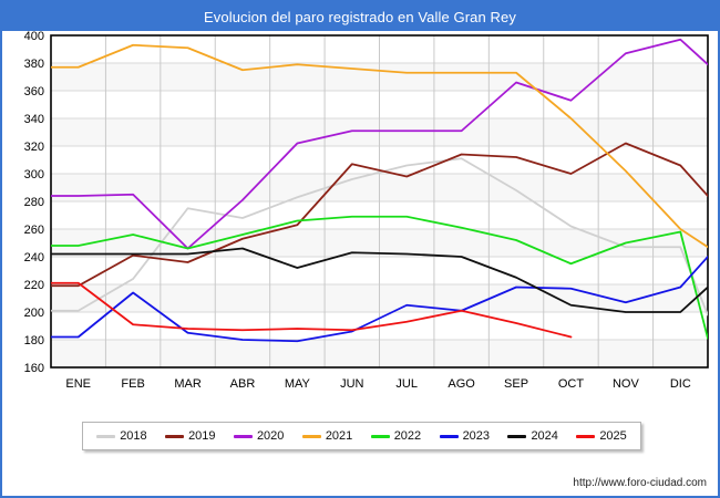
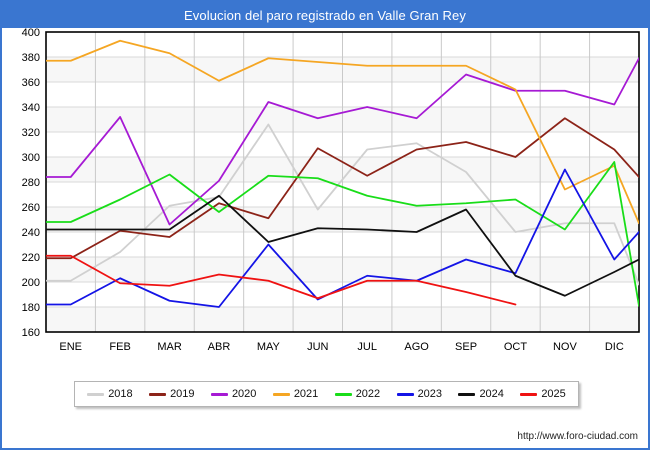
2020/FEB: 285 -> 332
2022/FEB: 256 -> 266
2023/FEB: 214 -> 203
2025/FEB: 191 -> 199
2018/MAR: 275 -> 261
2021/MAR: 391 -> 383
2022/MAR: 246 -> 286
2025/MAR: 188 -> 197
2019/ABR: 253 -> 263
2021/ABR: 375 -> 361
2024/ABR: 246 -> 269
2025/ABR: 187 -> 206
2018/MAY: 283 -> 326
2019/MAY: 263 -> 251
2020/MAY: 322 -> 344
2022/MAY: 266 -> 285
2023/MAY: 179 -> 230
2025/MAY: 188 -> 201
2018/JUN: 296 -> 258
2022/JUN: 269 -> 283
2019/JUL: 298 -> 285
2020/JUL: 331 -> 340
2025/JUL: 193 -> 201
2019/AGO: 314 -> 306
2022/SEP: 252 -> 263
2024/SEP: 225 -> 258
2018/OCT: 262 -> 240
2021/OCT: 340 -> 354
2022/OCT: 235 -> 266
2023/OCT: 217 -> 207
2019/NOV: 322 -> 331
2020/NOV: 387 -> 353
2021/NOV: 302 -> 274
2022/NOV: 250 -> 242
2023/NOV: 207 -> 290
2024/NOV: 200 -> 189
2020/DIC: 397 -> 342
2021/DIC: 260 -> 293
2022/DIC: 258 -> 296
2024/DIC: 200 -> 208
